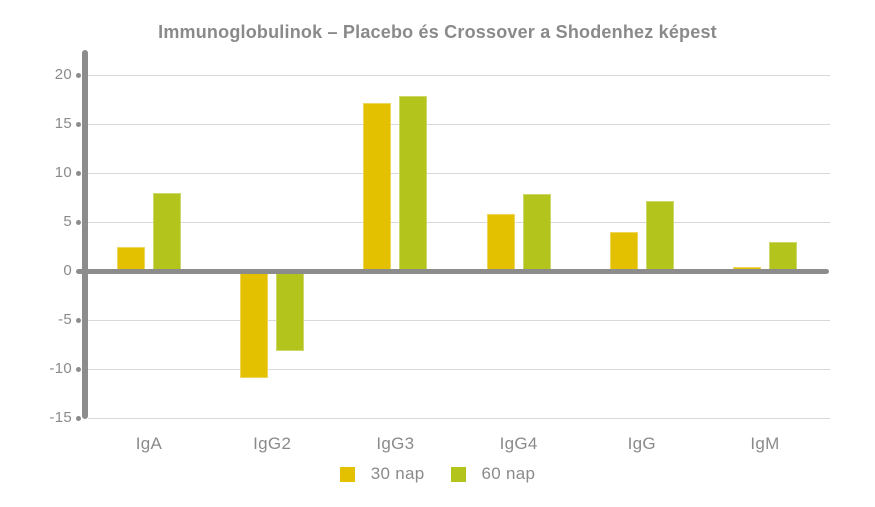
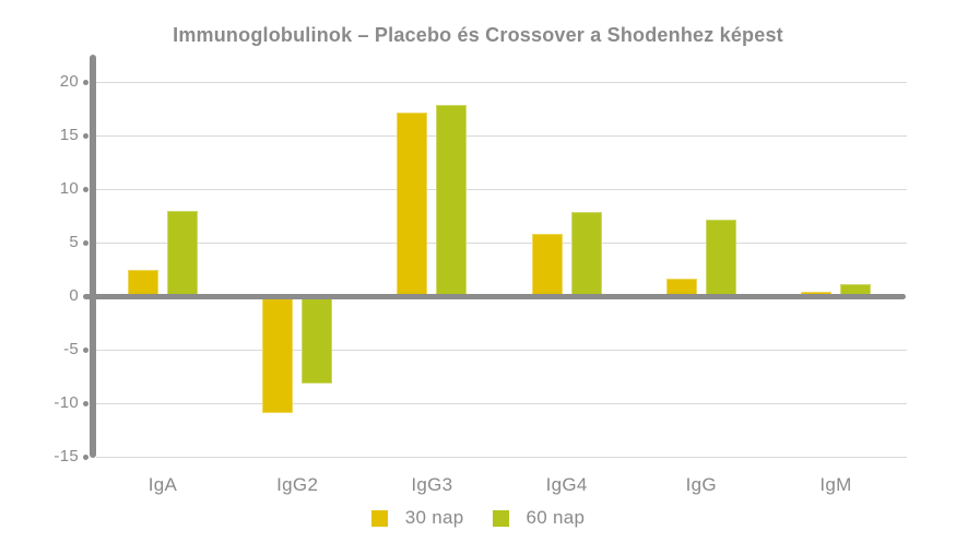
30 nap/IgG: 4 -> 2
60 nap/IgM: 3 -> 1
